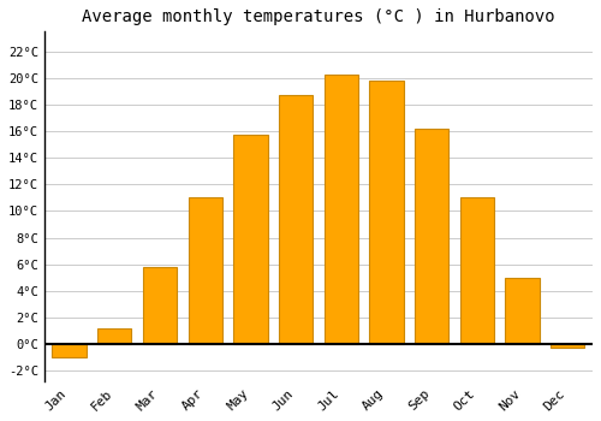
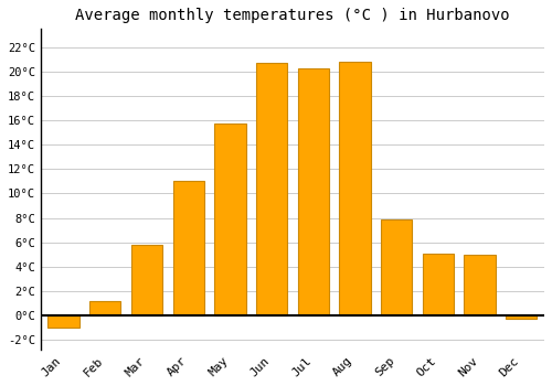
Jun: 18.7°C -> 20.7°C
Aug: 19.8°C -> 20.8°C
Sep: 16.2°C -> 7.9°C
Oct: 11.0°C -> 5.1°C
